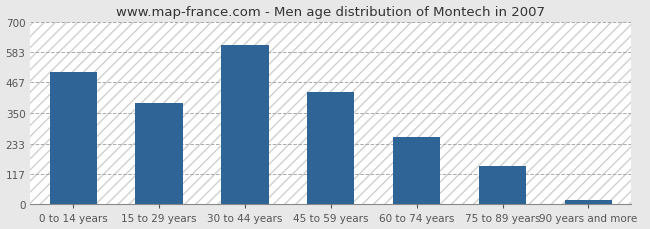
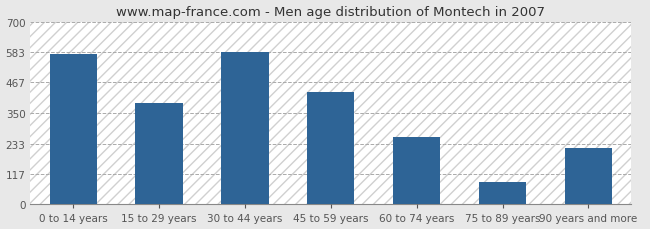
0 to 14 years: 508 -> 575
30 to 44 years: 610 -> 585
75 to 89 years: 148 -> 85
90 years and more: 18 -> 215
